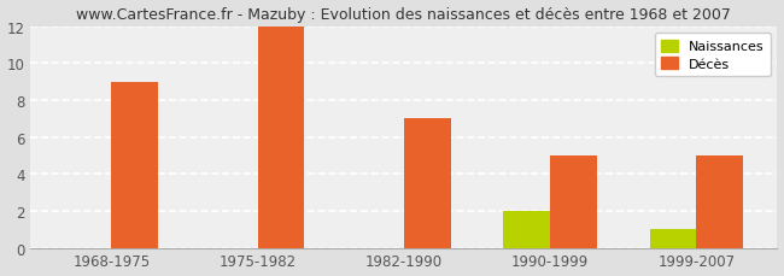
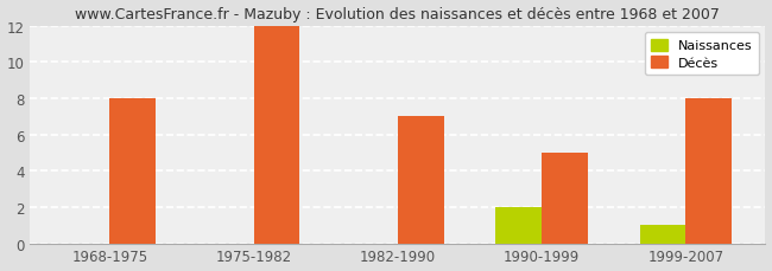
Décès/1968-1975: 9 -> 8
Décès/1999-2007: 5 -> 8
